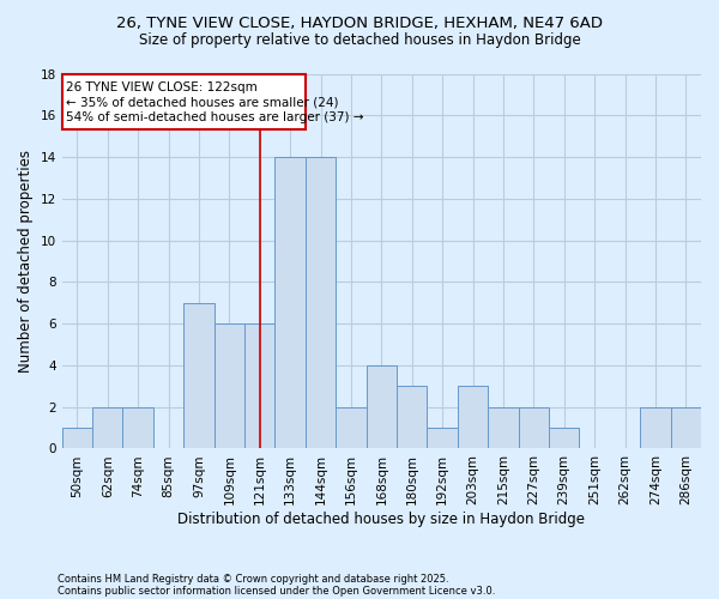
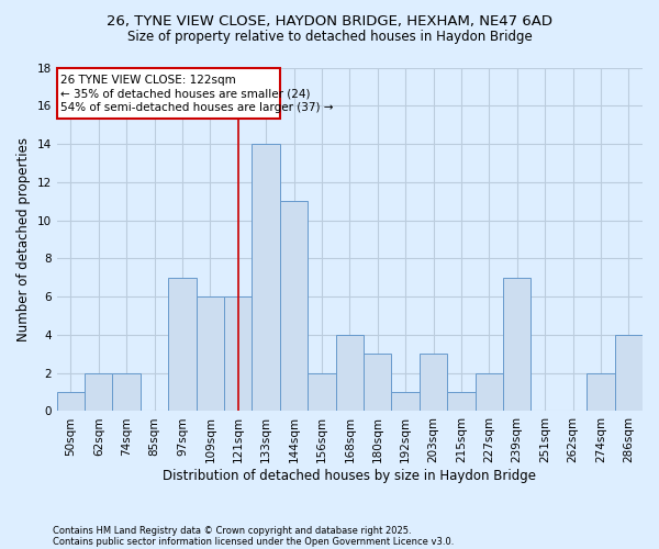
144sqm: 14 -> 11
215sqm: 2 -> 1
239sqm: 1 -> 7
286sqm: 2 -> 4
